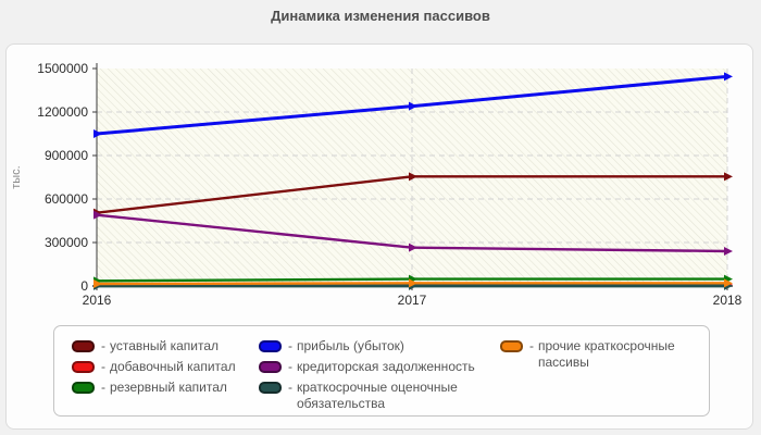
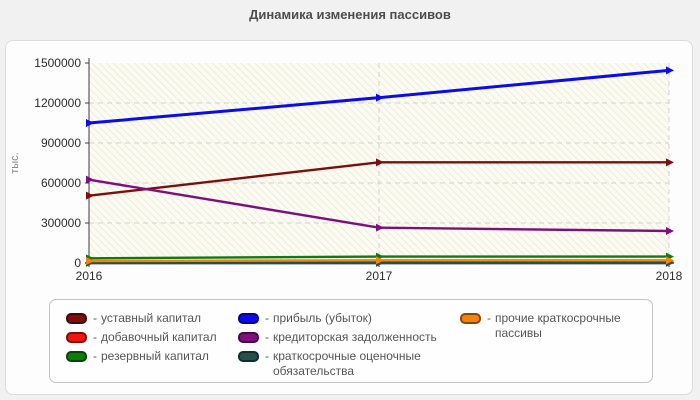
кредиторская задолженность/2016: 490000 -> 620000
